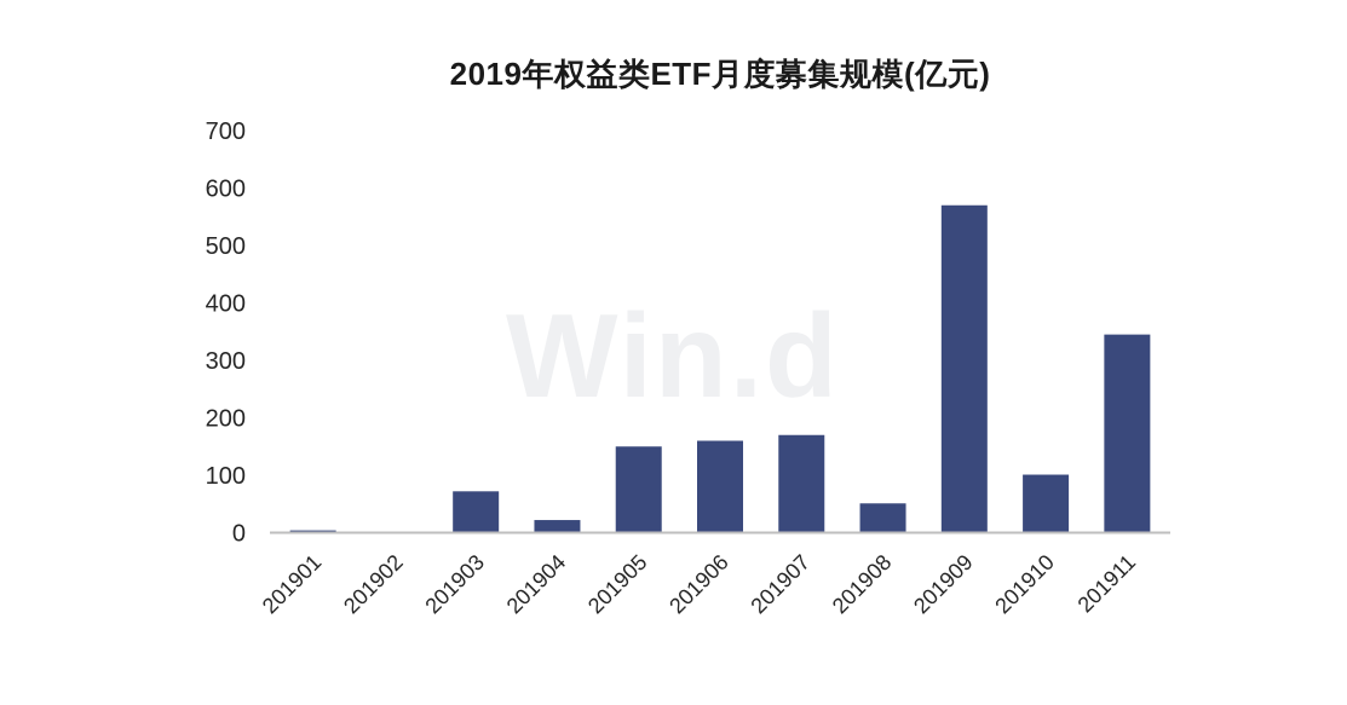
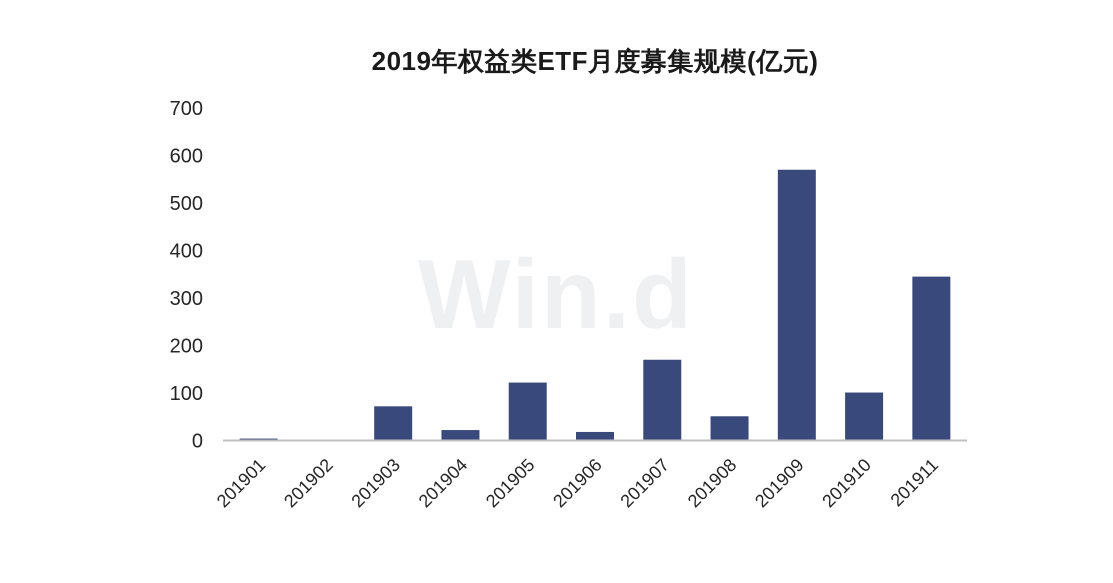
201905: 150 -> 120
201906: 160 -> 20
